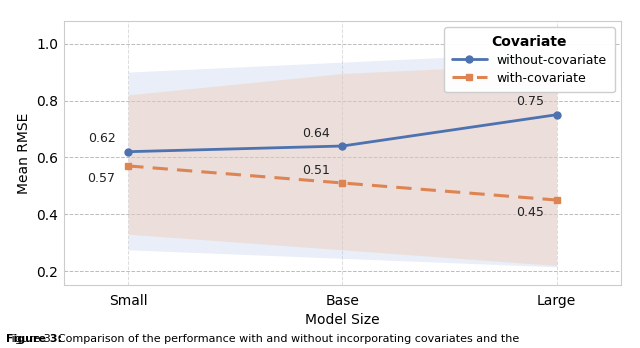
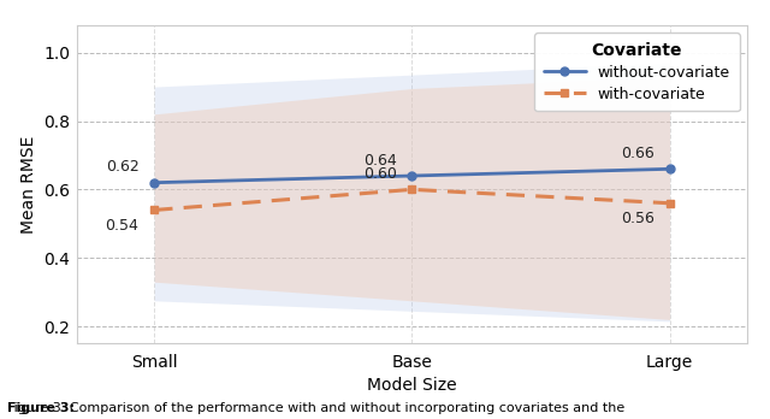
with-covariate/Small: 0.57 -> 0.54
with-covariate/Base: 0.51 -> 0.60
without-covariate/Large: 0.75 -> 0.66
with-covariate/Large: 0.45 -> 0.56
